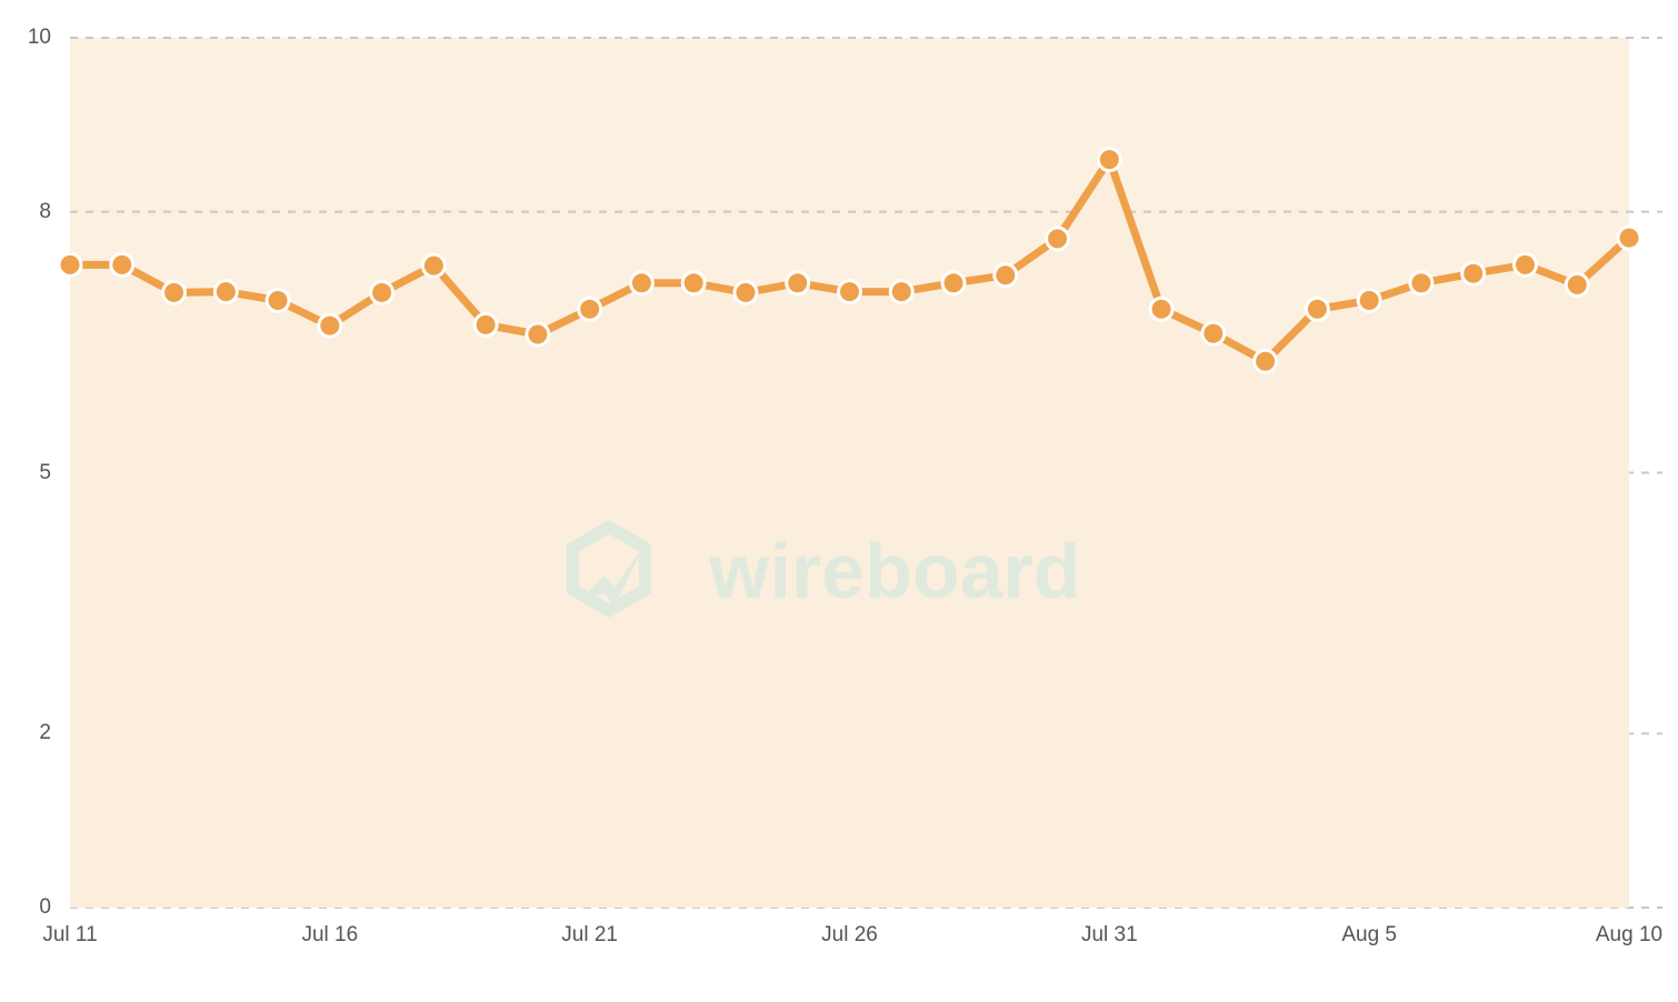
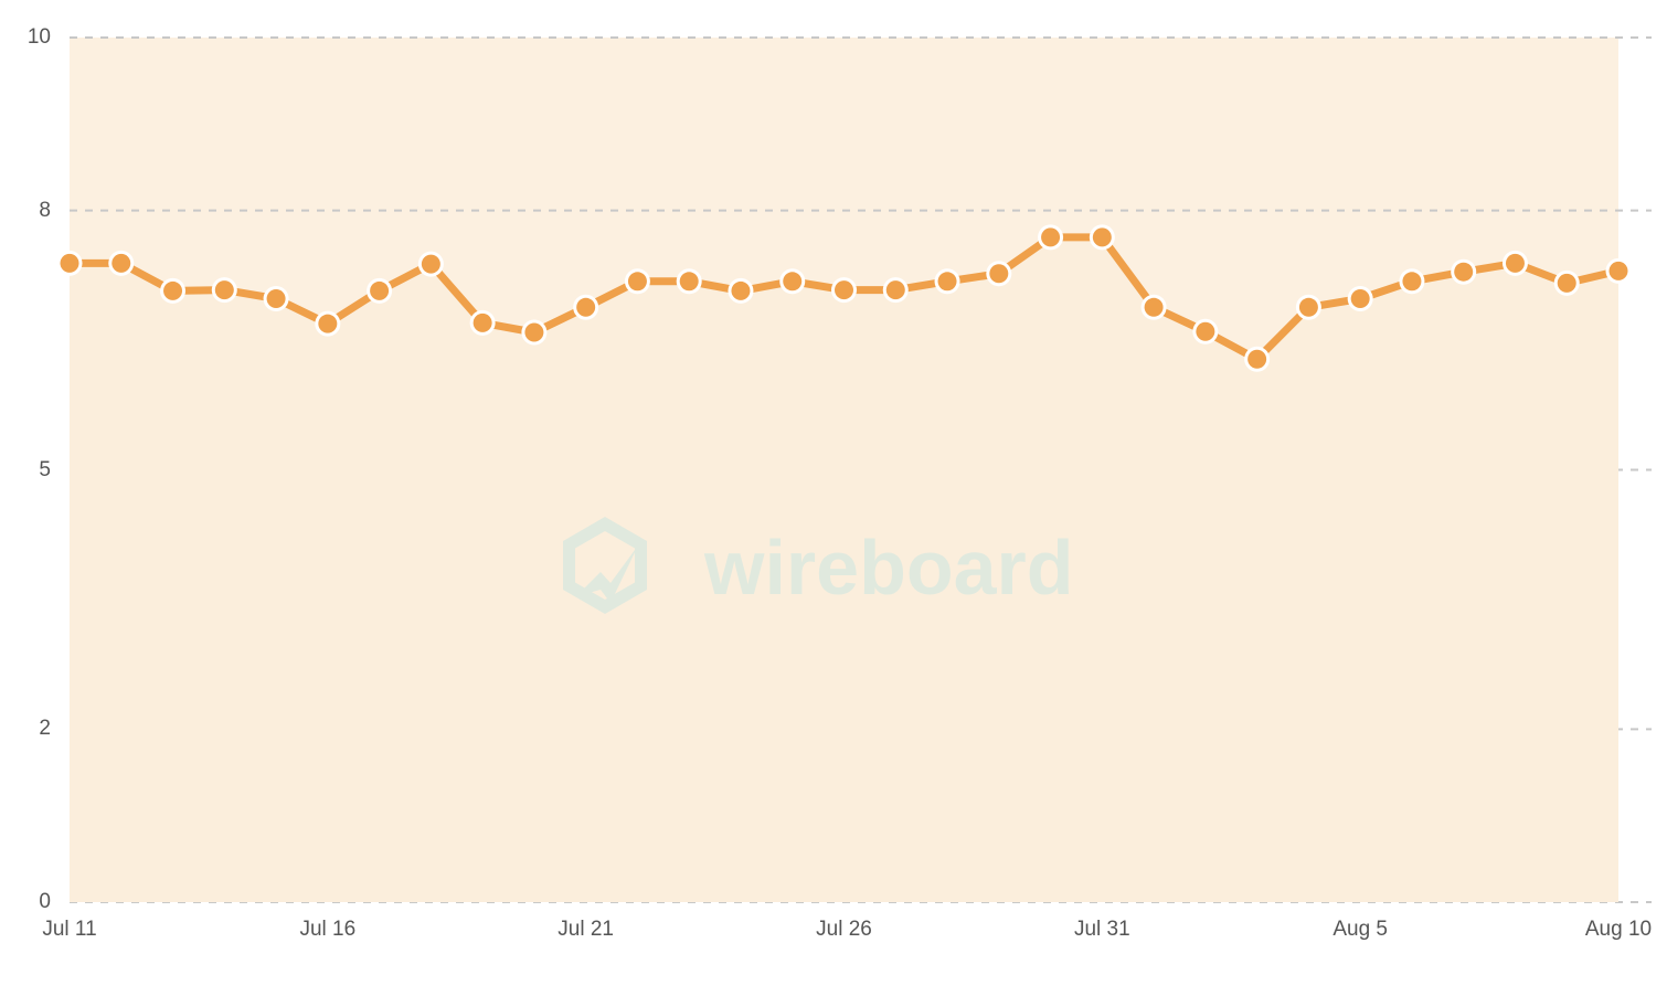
Jul 31: 8.6 -> 7.7
Aug 10: 7.7 -> 7.3
